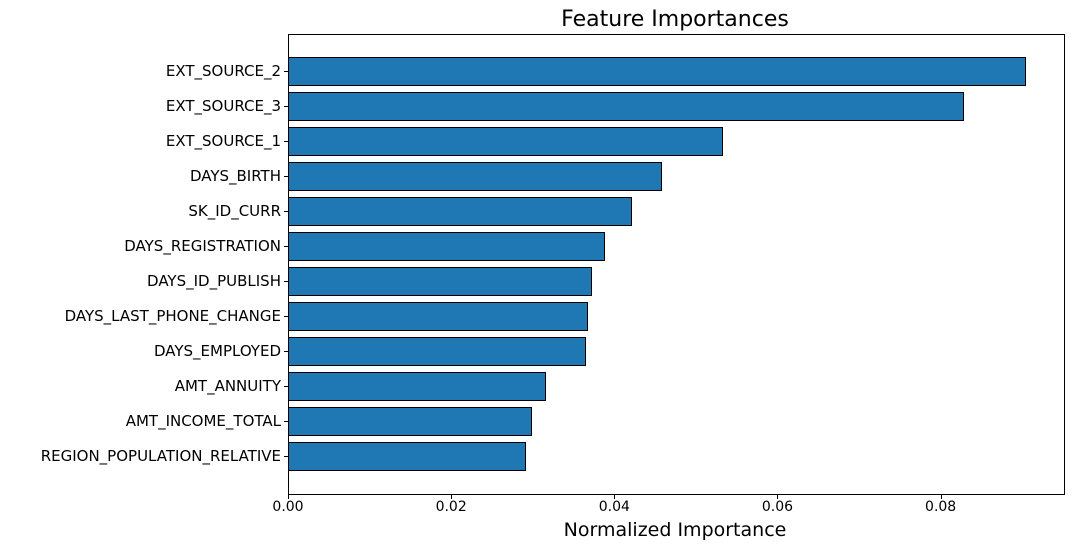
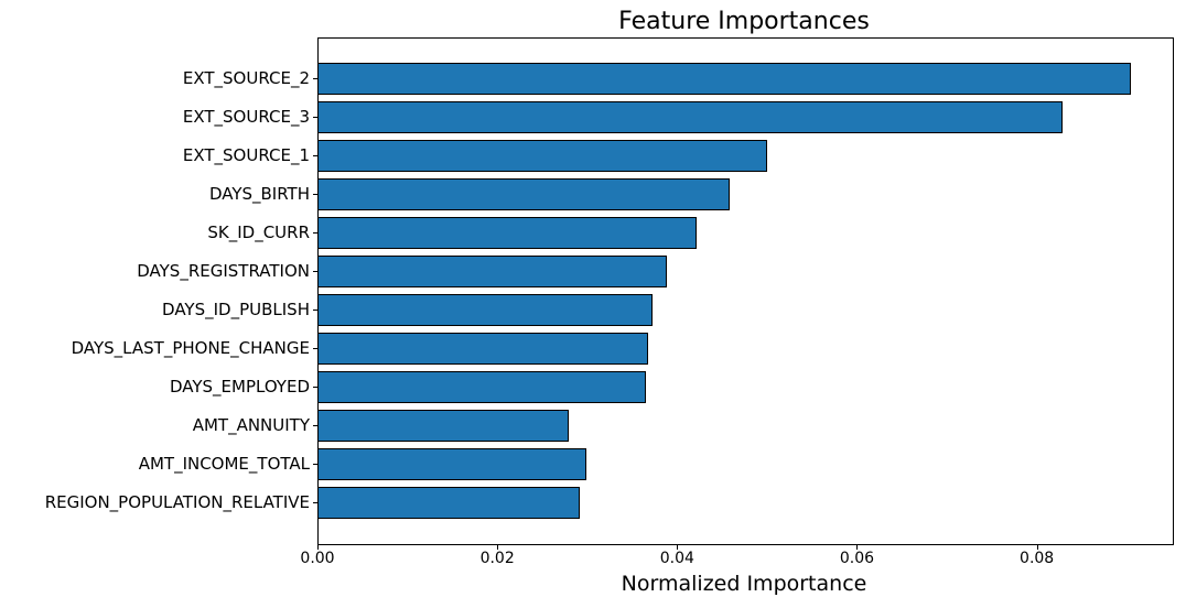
EXT_SOURCE_1: 0.053 -> 0.050
AMT_ANNUITY: 0.032 -> 0.028
